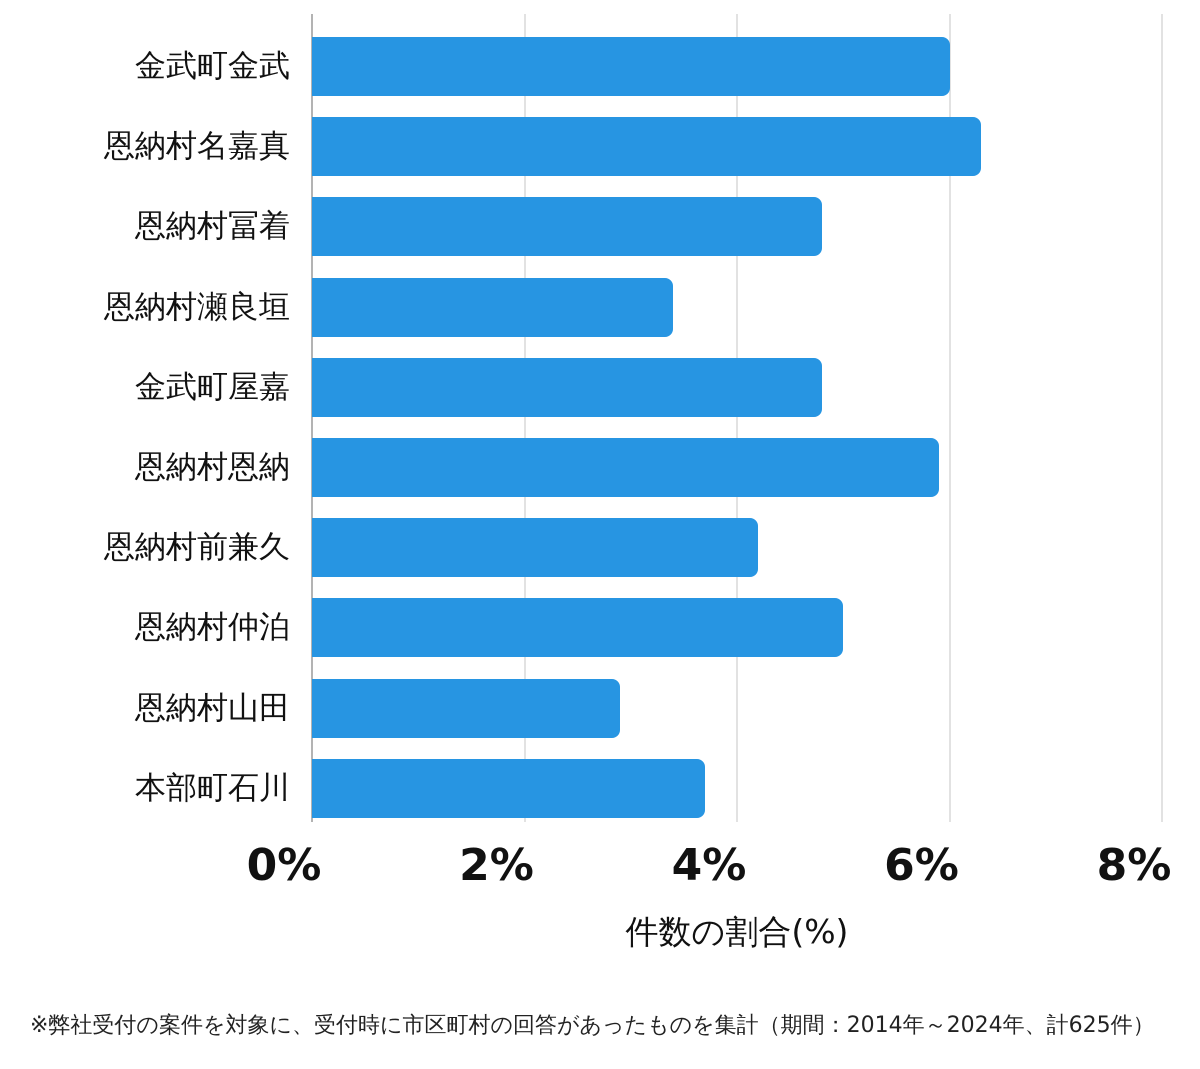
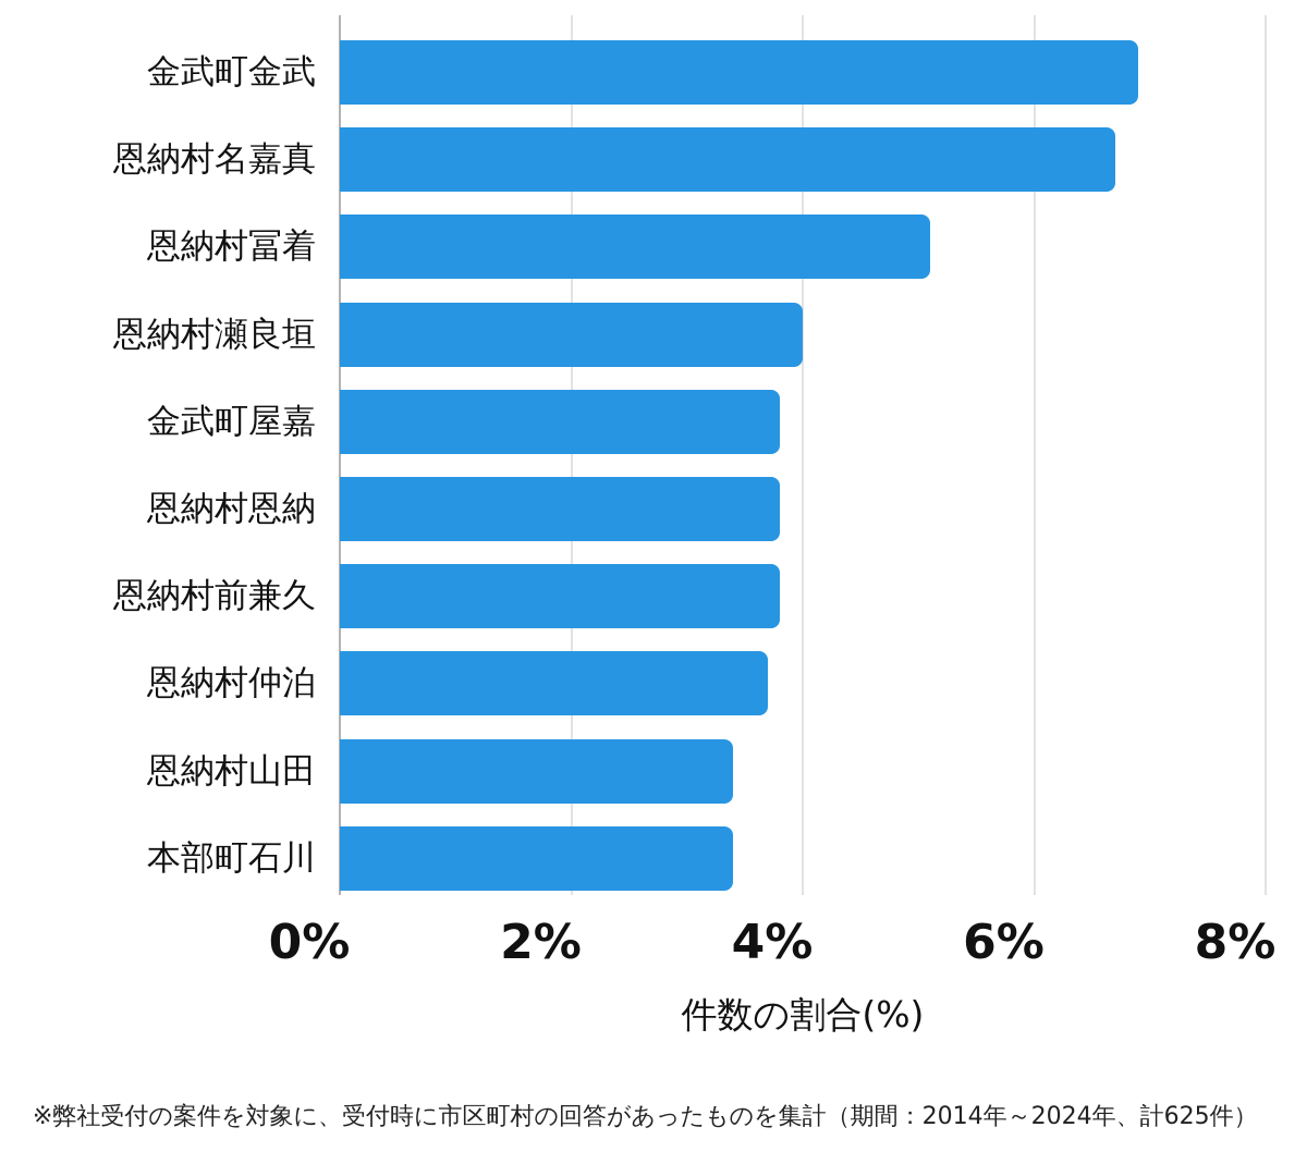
金武町金武: 6.0% -> 6.9%
恩納村名嘉真: 6.3% -> 6.7%
恩納村冨着: 4.8% -> 5.1%
恩納村瀬良垣: 3.4% -> 4.0%
金武町屋嘉: 4.8% -> 3.8%
恩納村恩納: 5.9% -> 3.8%
恩納村前兼久: 4.2% -> 3.8%
恩納村仲泊: 5.0% -> 3.7%
恩納村山田: 2.9% -> 3.4%
本部町石川: 3.7% -> 3.4%
